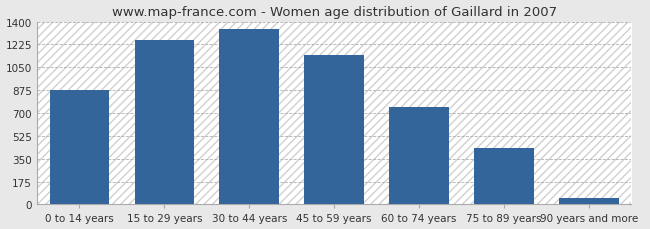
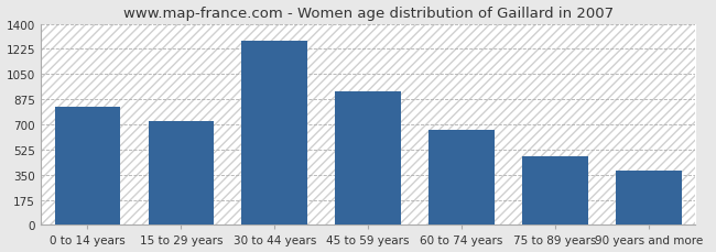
0 to 14 years: 880 -> 820
15 to 29 years: 1260 -> 720
30 to 44 years: 1340 -> 1280
45 to 59 years: 1140 -> 930
60 to 74 years: 740 -> 660
75 to 89 years: 430 -> 480
90 years and more: 50 -> 380
